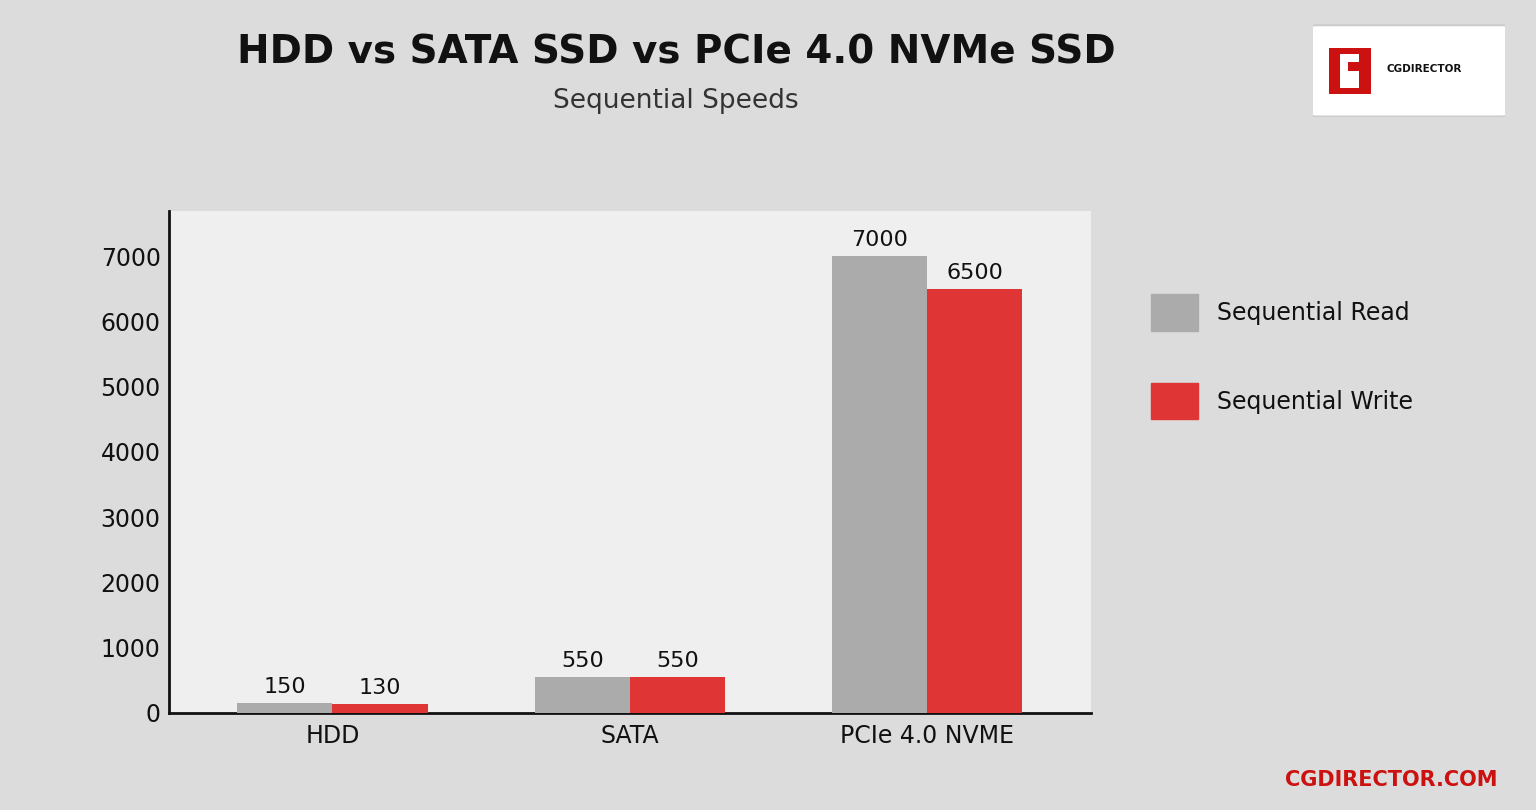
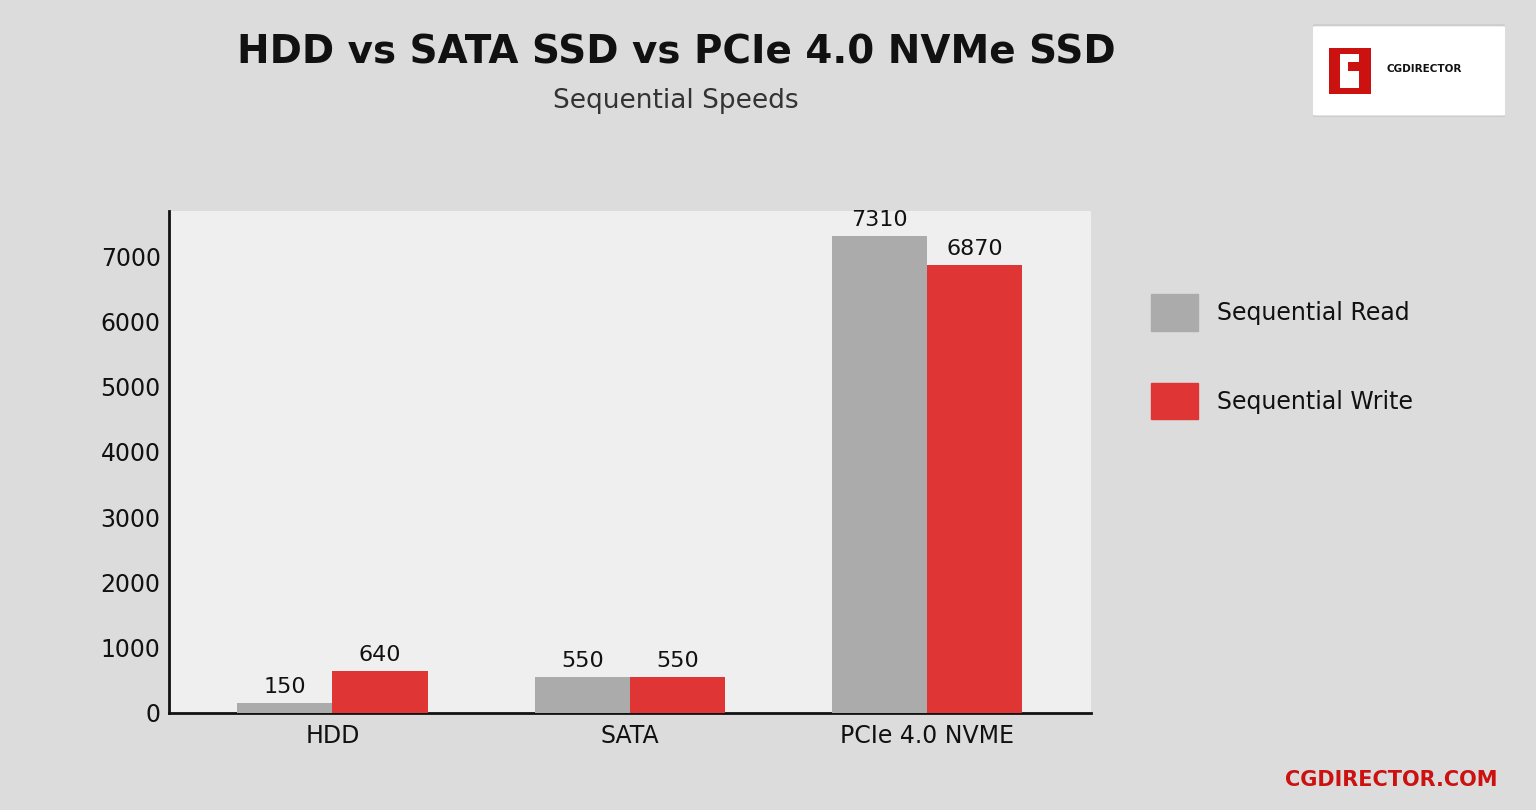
Sequential Write/HDD: 130 -> 640
Sequential Read/PCIe 4.0 NVME: 7000 -> 7310
Sequential Write/PCIe 4.0 NVME: 6500 -> 6870
